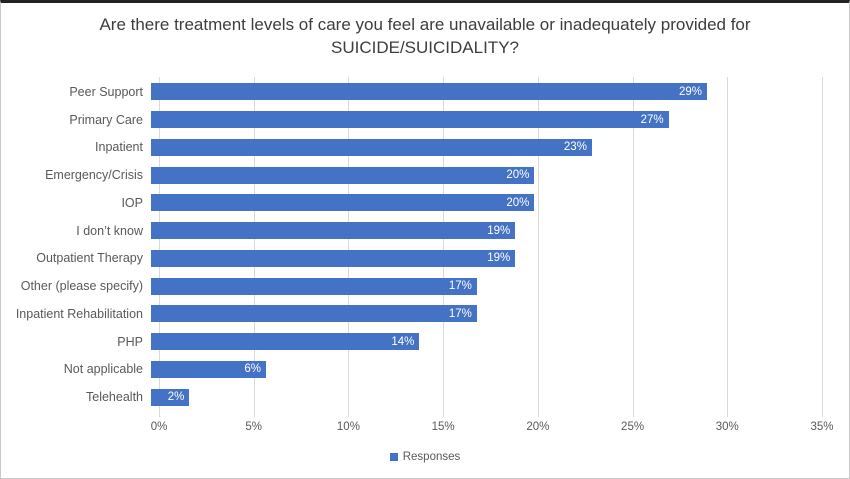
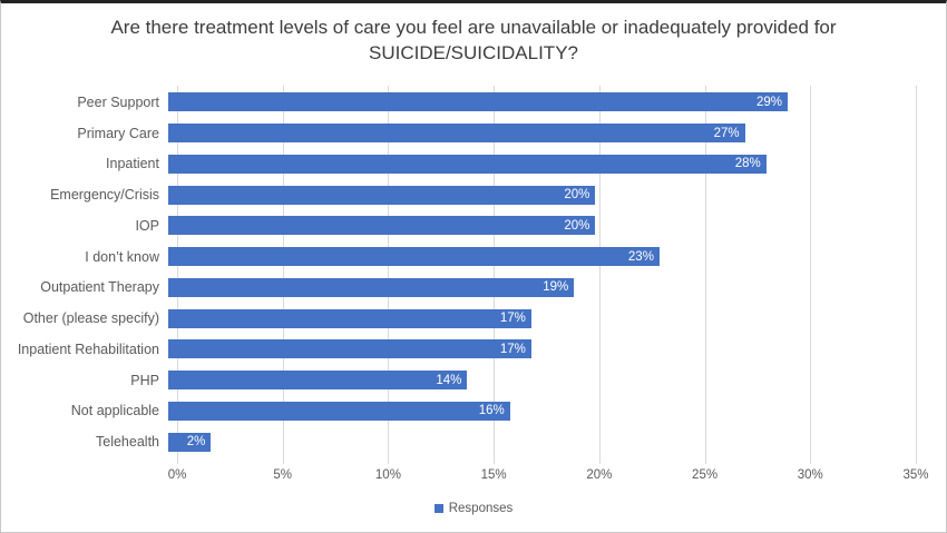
Inpatient: 23% -> 28%
I don’t know: 19% -> 23%
Not applicable: 6% -> 16%
